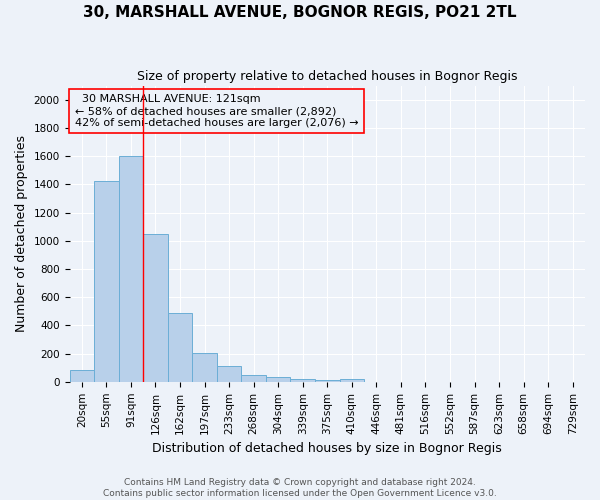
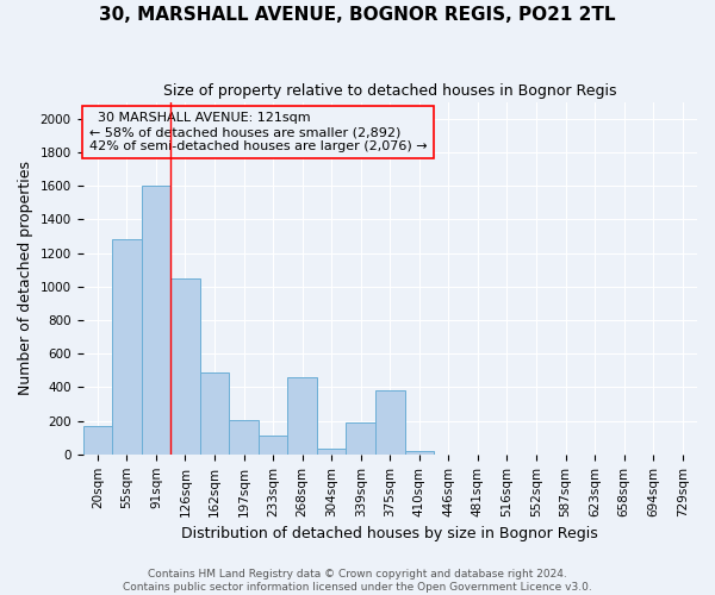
20sqm: 80 -> 170
55sqm: 1420 -> 1280
268sqm: 40 -> 460
339sqm: 20 -> 190
375sqm: 10 -> 380
